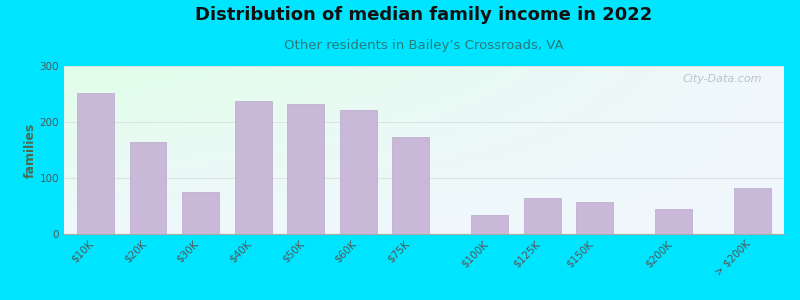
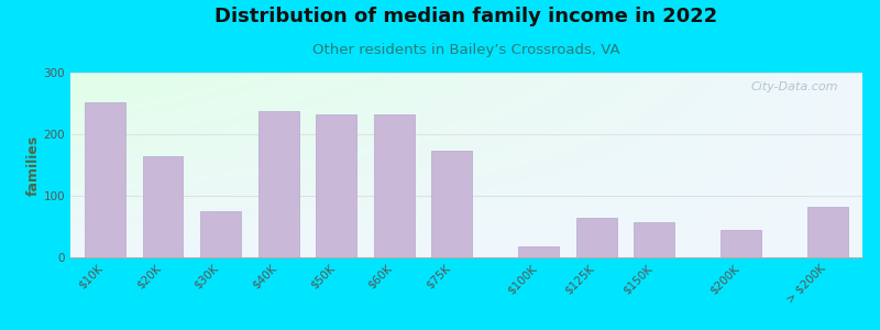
$60K: 222 -> 232
$100K: 34 -> 18
